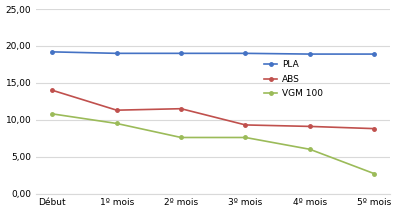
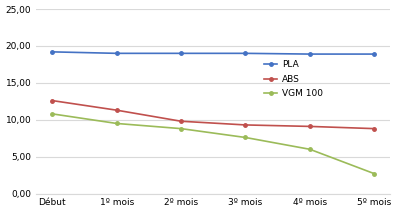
ABS/Début: 14,0 -> 12,6
ABS/2º mois: 11,5 -> 9,8
VGM 100/2º mois: 7,6 -> 8,8
